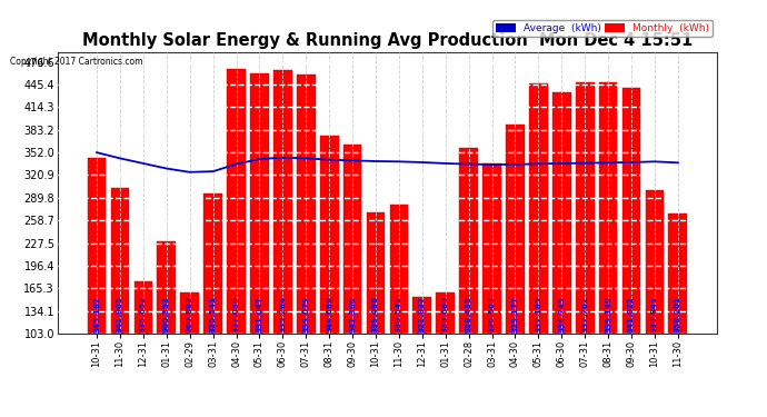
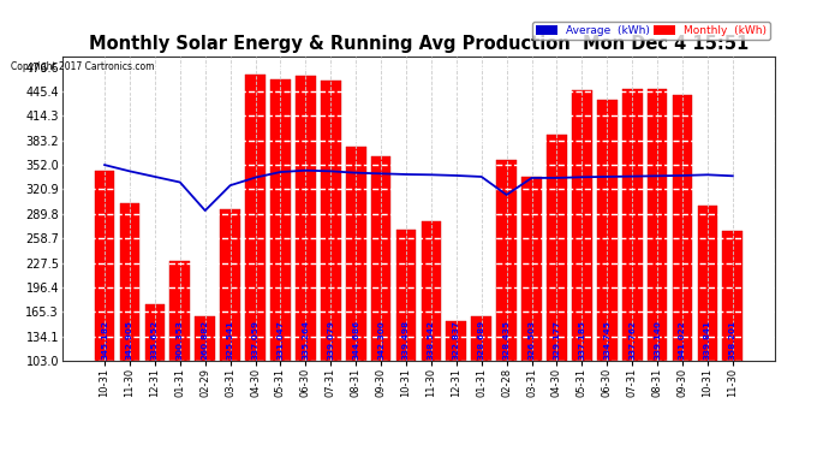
Average (kWh)/02-29: 325 -> 294
Average (kWh)/02-28: 336 -> 314
